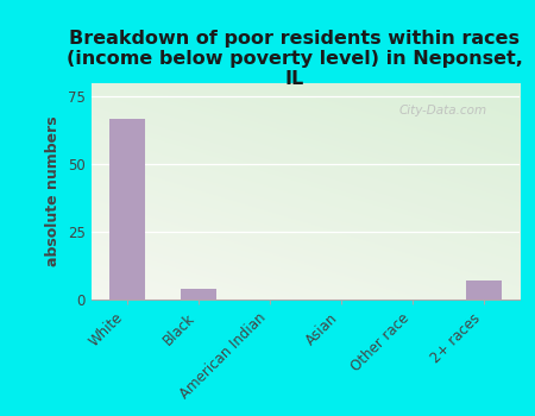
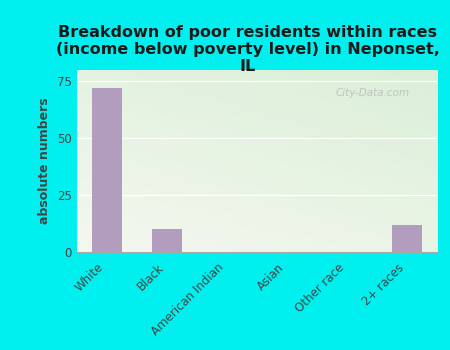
White: 67 -> 72
Black: 4 -> 10
2+ races: 7 -> 12
